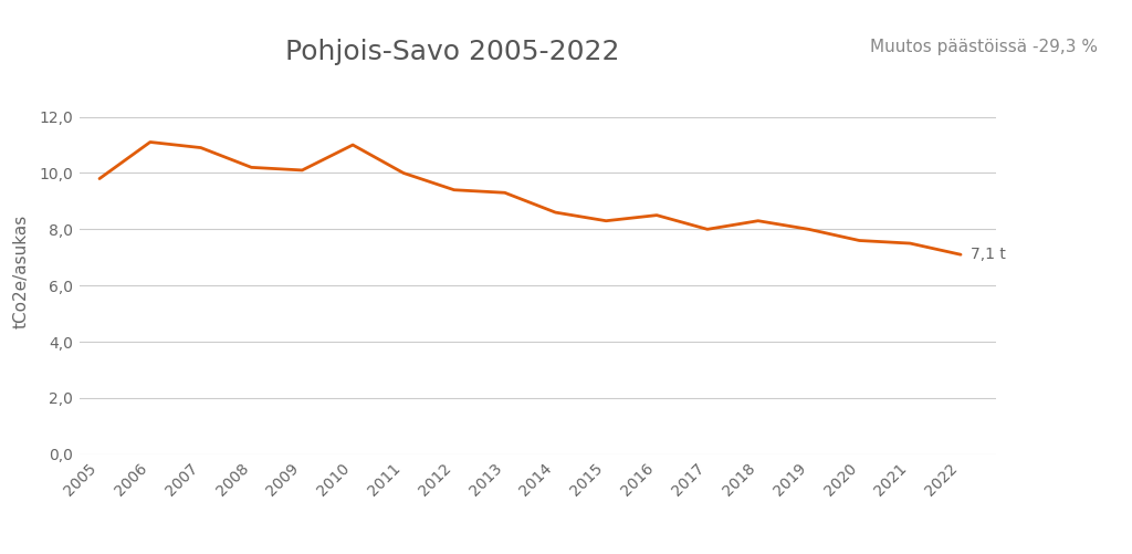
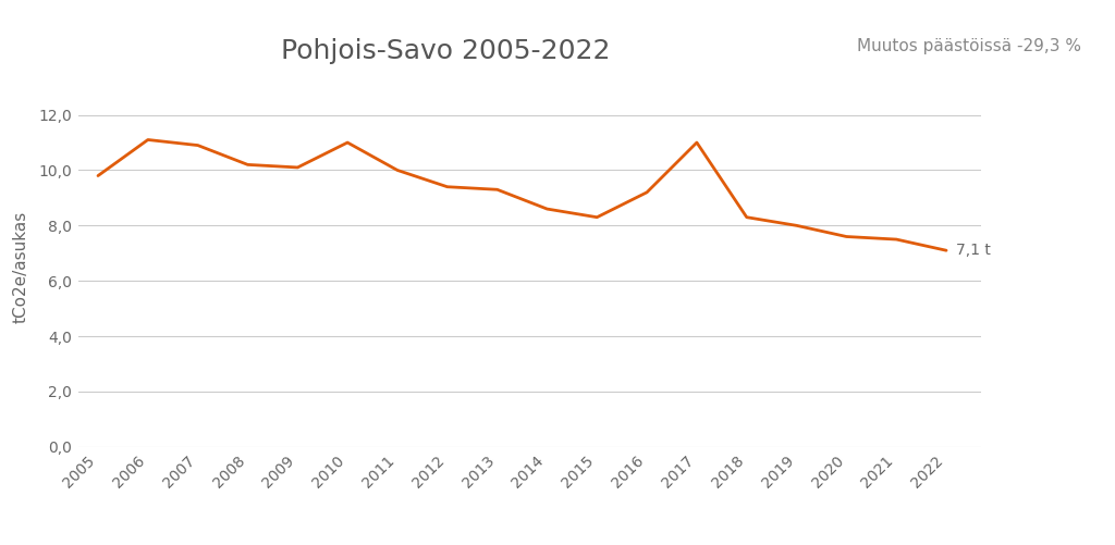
2016: 8,5 -> 9,2
2017: 8,0 -> 11,0
